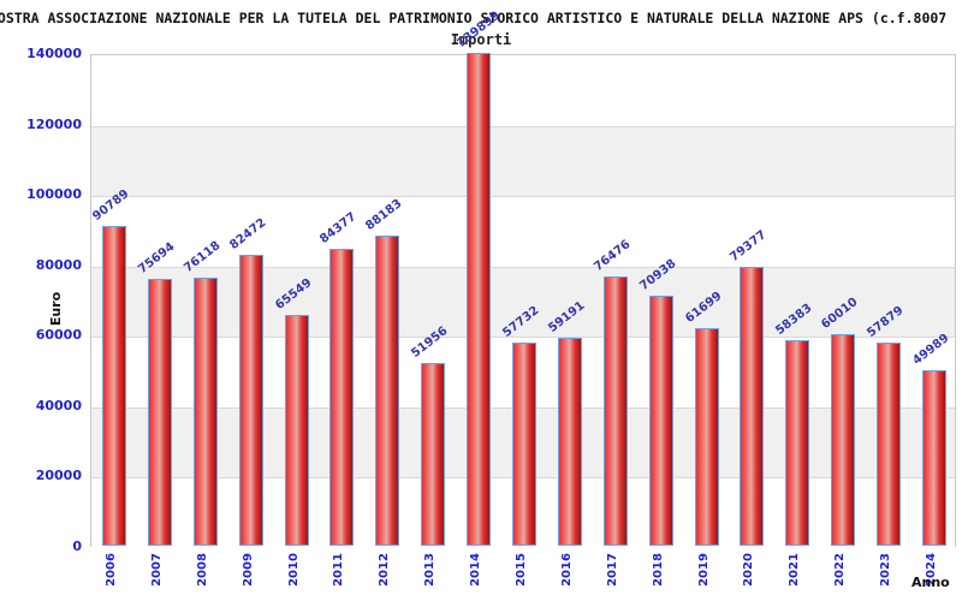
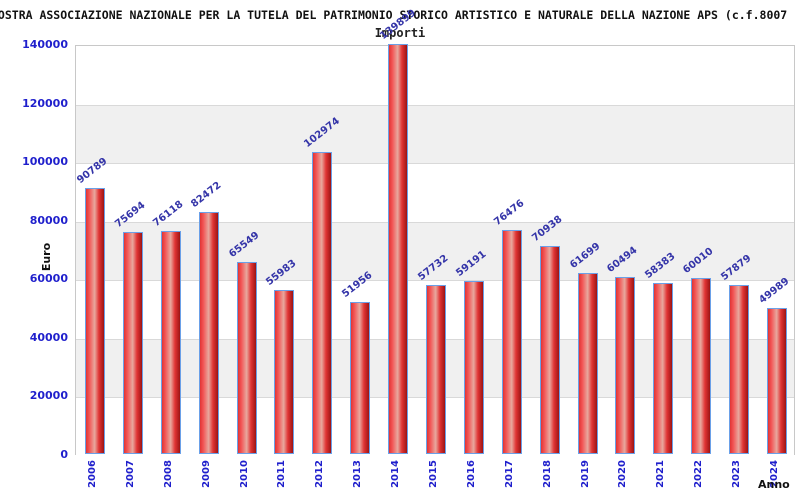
2011: 84377 -> 55983
2012: 88183 -> 102974
2020: 79377 -> 60494
